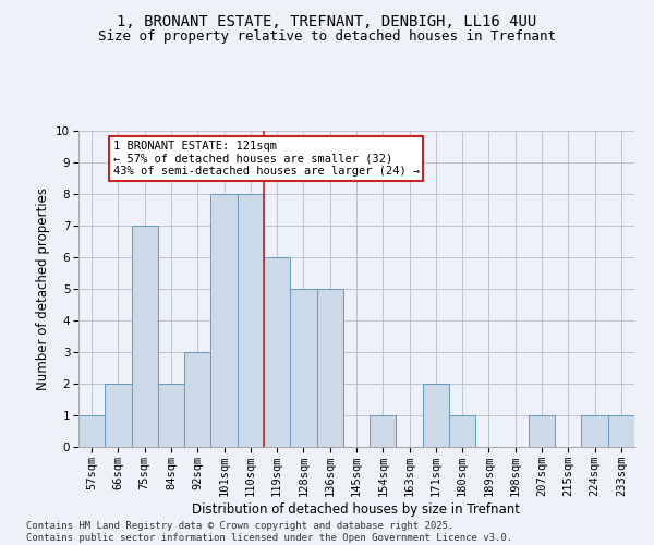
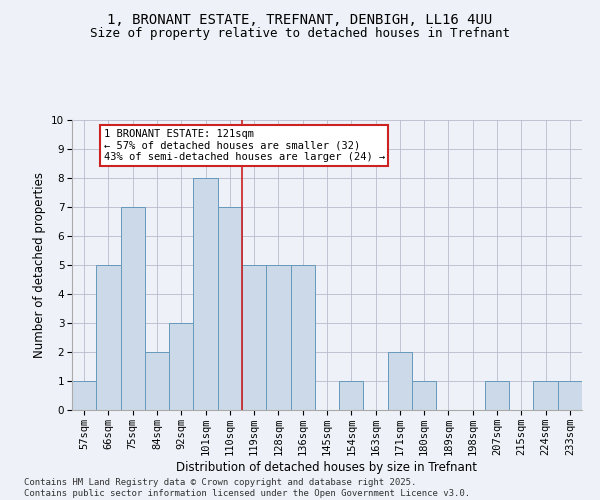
66sqm: 2 -> 5
110sqm: 8 -> 7
119sqm: 6 -> 5
